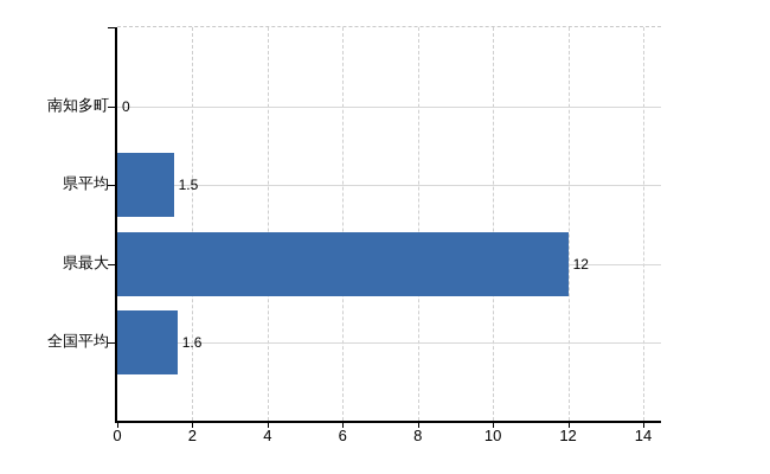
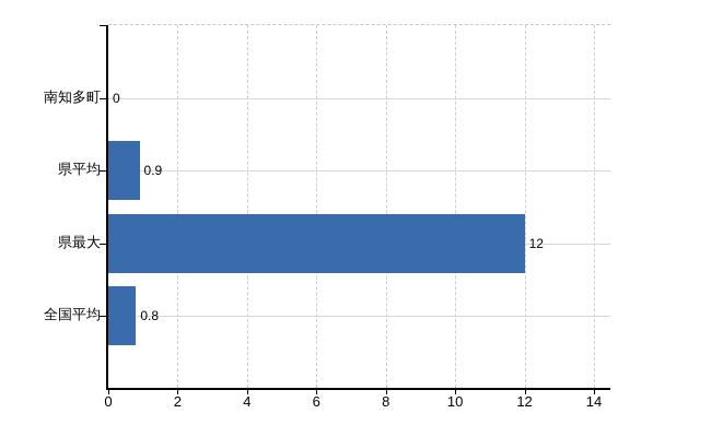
県平均: 1.5 -> 0.9
全国平均: 1.6 -> 0.8
